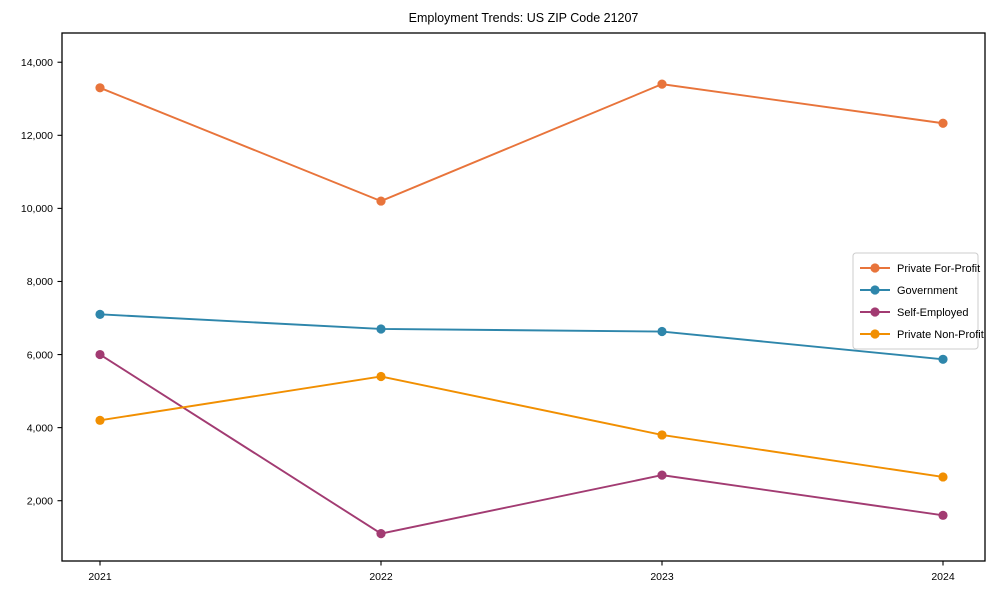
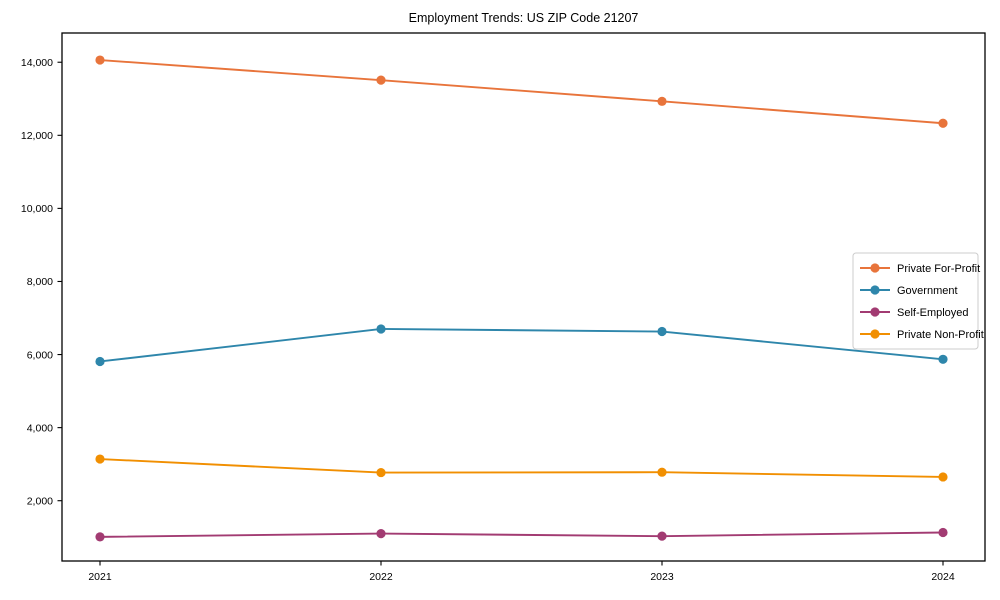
Private For-Profit/2021: 13300 -> 14100
Government/2021: 7100 -> 5800
Self-Employed/2021: 6000 -> 1000
Private Non-Profit/2021: 4200 -> 3100
Private For-Profit/2022: 10200 -> 13500
Private Non-Profit/2022: 5400 -> 2800
Private For-Profit/2023: 13400 -> 12900
Self-Employed/2023: 2700 -> 1000
Private Non-Profit/2023: 3800 -> 2800
Self-Employed/2024: 1600 -> 1100
